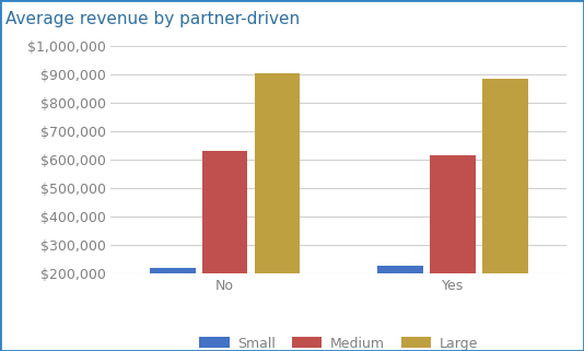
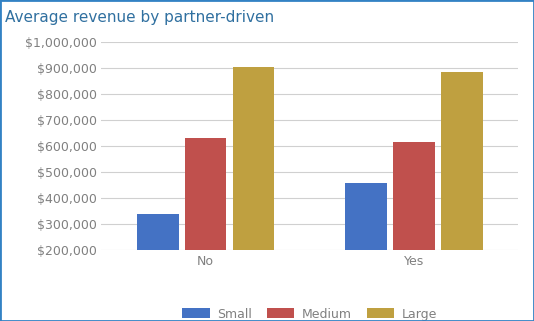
Small/No: $220,000 -> $340,000
Small/Yes: $230,000 -> $460,000
